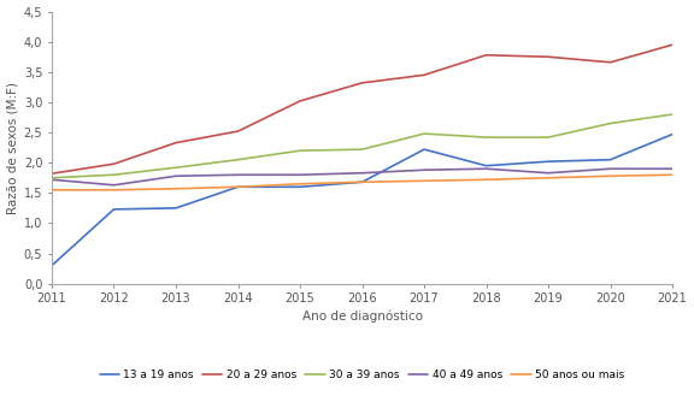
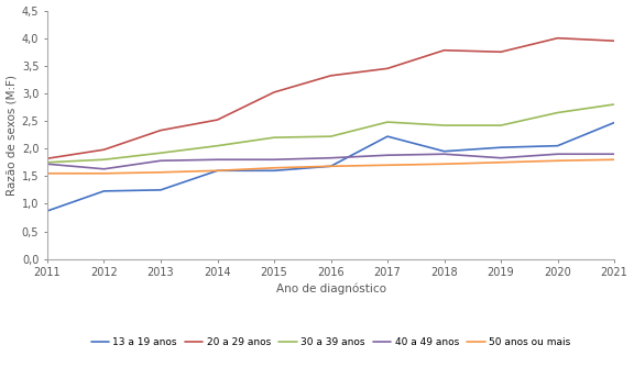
13 a 19 anos/2011: 0,30 -> 0,87
20 a 29 anos/2020: 3,66 -> 4,00
